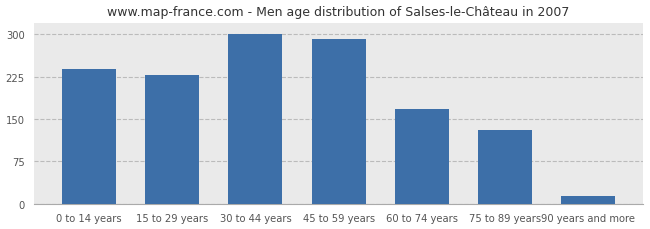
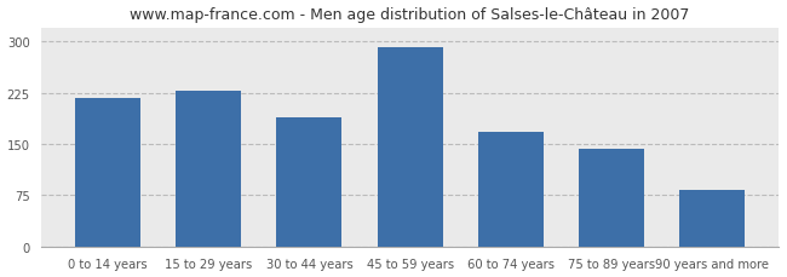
0 to 14 years: 238 -> 218
30 to 44 years: 300 -> 188
75 to 89 years: 130 -> 142
90 years and more: 13 -> 82
